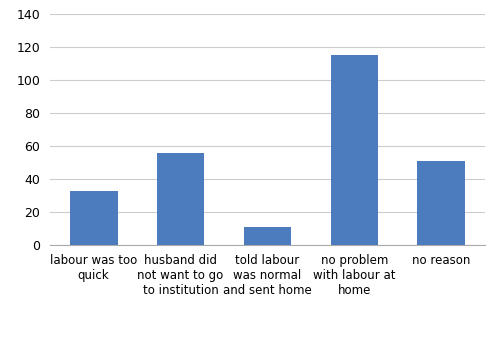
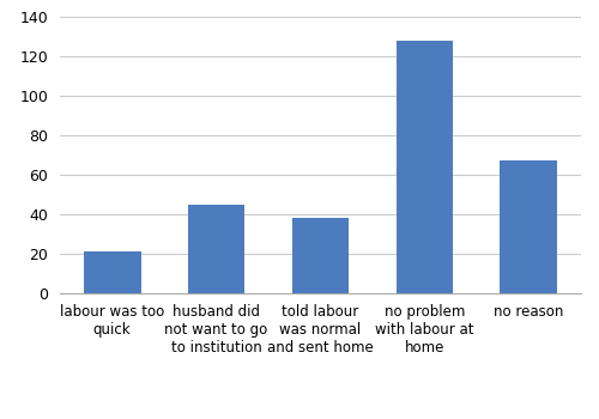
labour was too quick: 33 -> 21
husband did not want to go to institution: 56 -> 45
told labour was normal and sent home: 11 -> 38
no problem with labour at home: 115 -> 128
no reason: 51 -> 67
